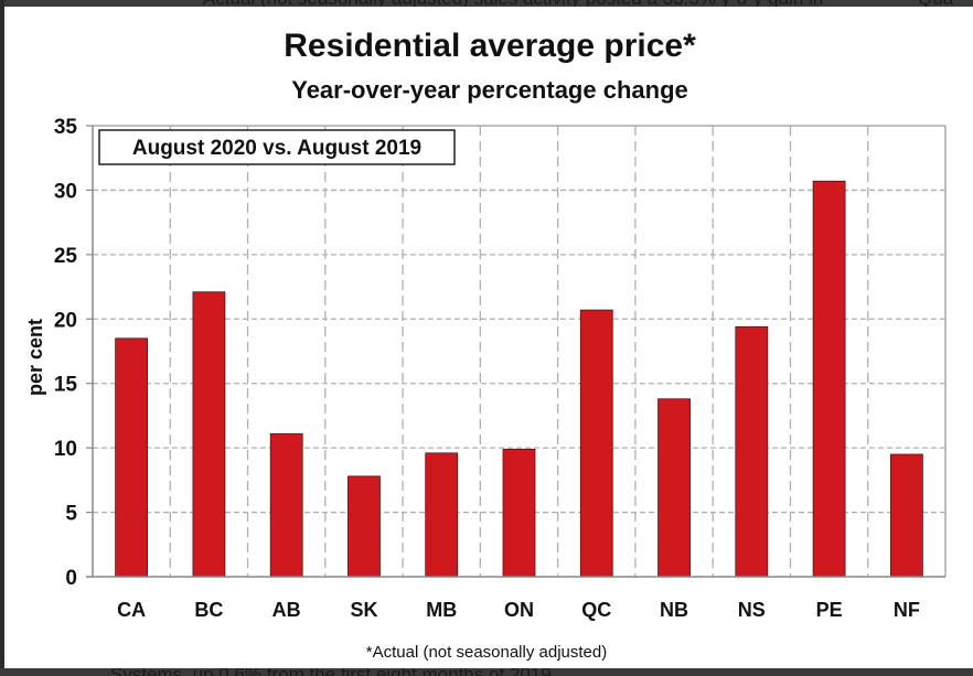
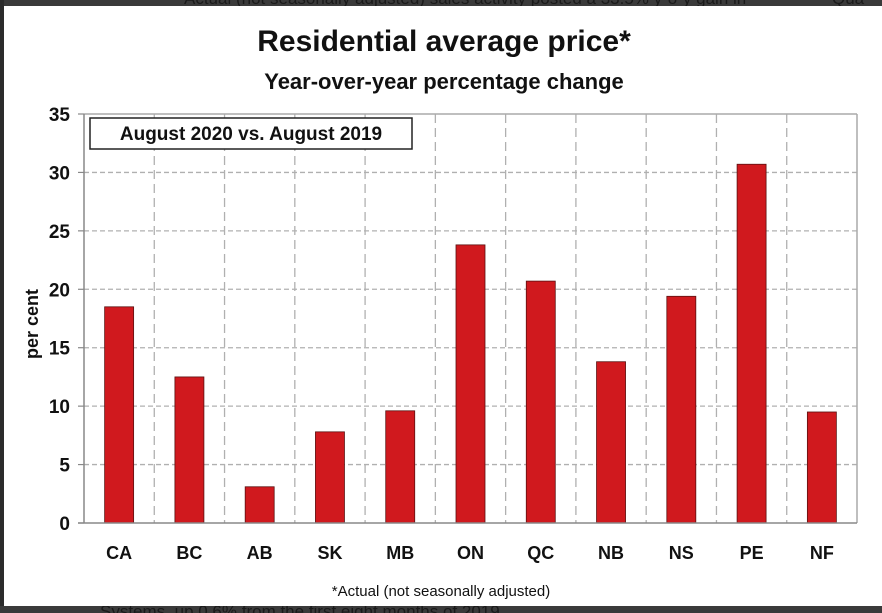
BC: 22.1 -> 12.5
AB: 11.1 -> 3.1
ON: 9.9 -> 23.8
